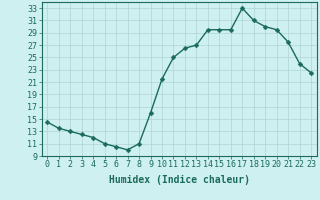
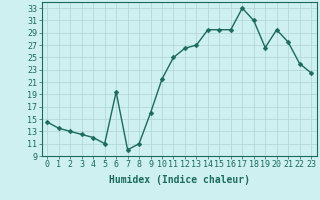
6: 10.5 -> 19.4
19: 30.0 -> 26.6
